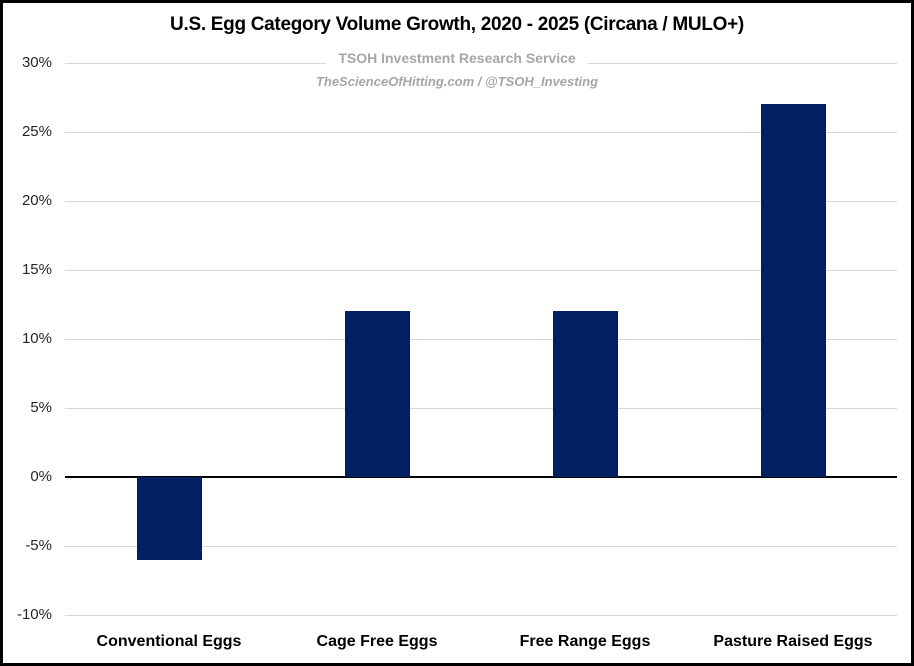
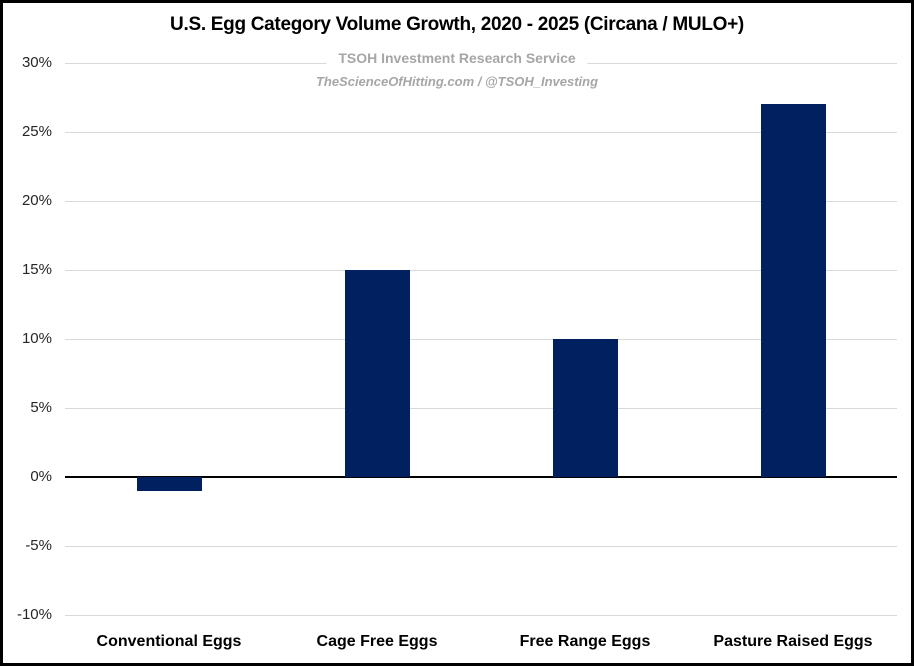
Conventional Eggs: -6% -> -1%
Cage Free Eggs: 12% -> 15%
Free Range Eggs: 12% -> 10%
